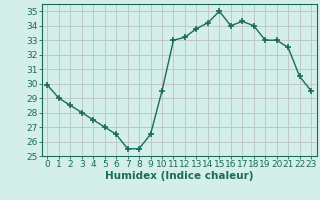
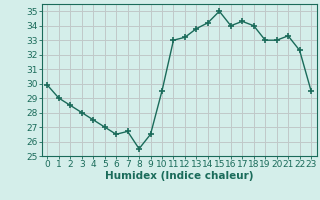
7: 25.5 -> 26.7
21: 32.5 -> 33.3
22: 30.5 -> 32.3
